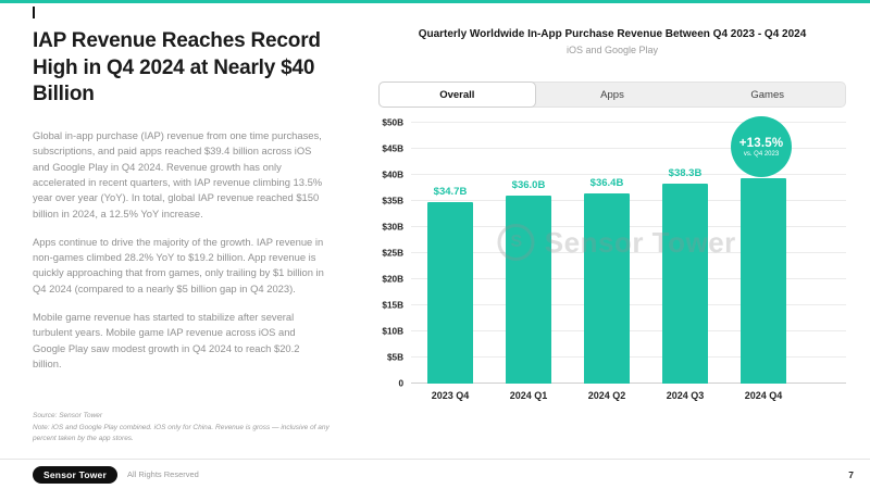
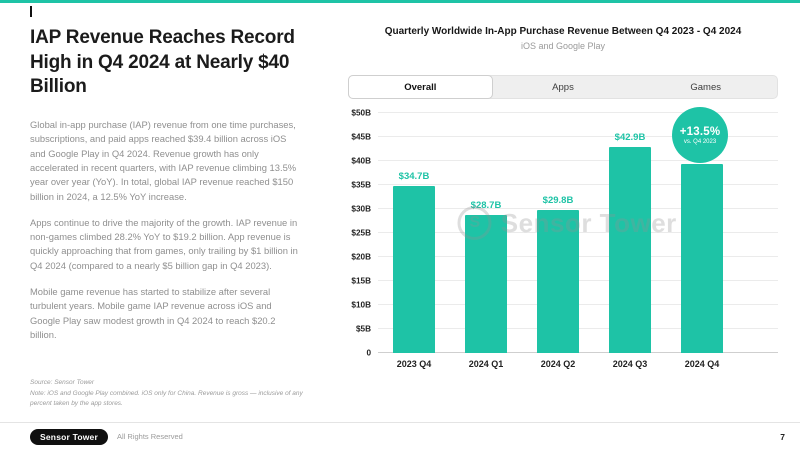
2024 Q1: $36.0B -> $28.7B
2024 Q2: $36.4B -> $29.8B
2024 Q3: $38.3B -> $42.9B
